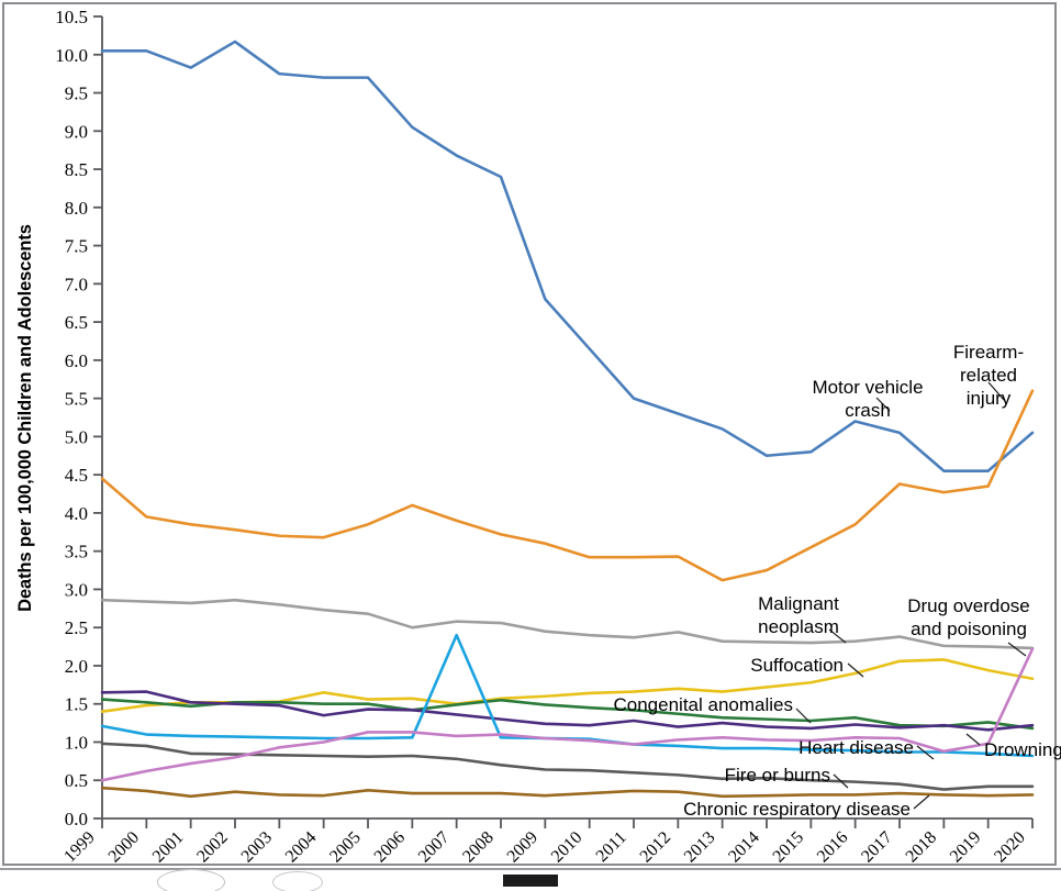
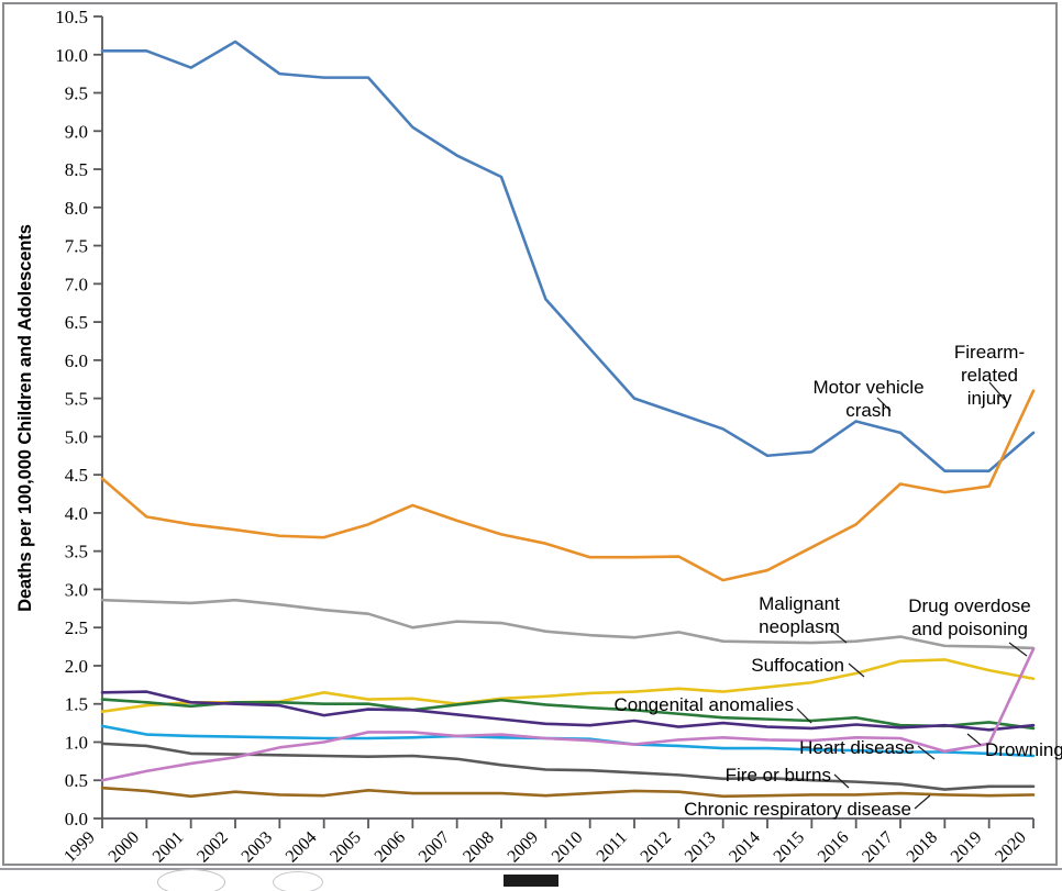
Heart disease/2007: 2.4 -> 1.1
